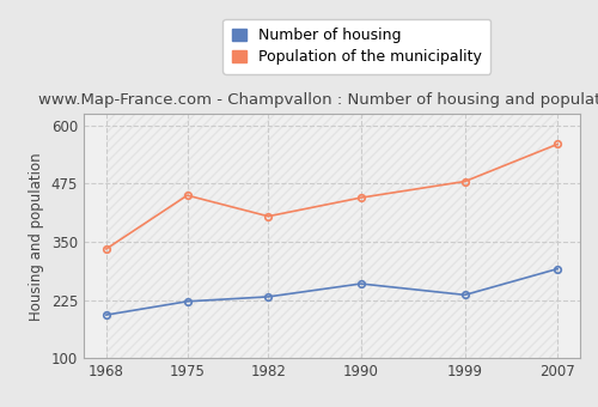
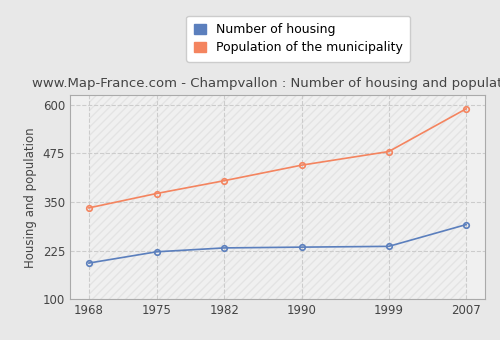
Population of the municipality/1975: 450 -> 372
Number of housing/1990: 260 -> 234
Population of the municipality/2007: 560 -> 590
